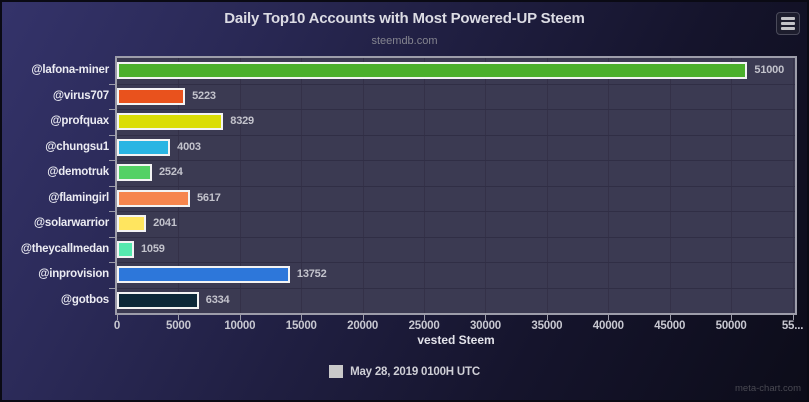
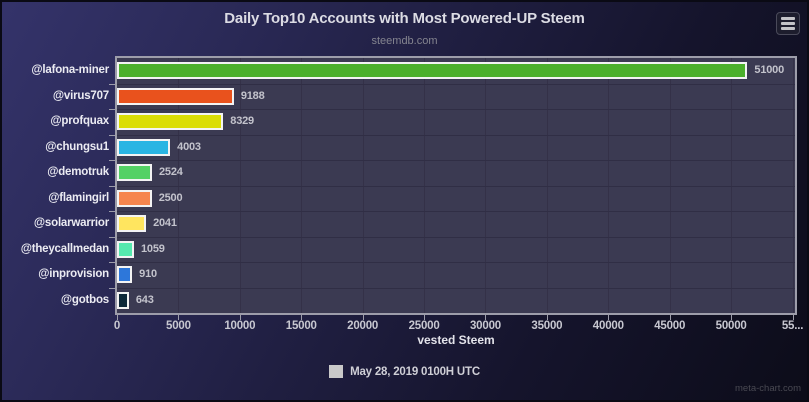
@virus707: 5223 -> 9188
@flamingirl: 5617 -> 2500
@inprovision: 13752 -> 910
@gotbos: 6334 -> 643
